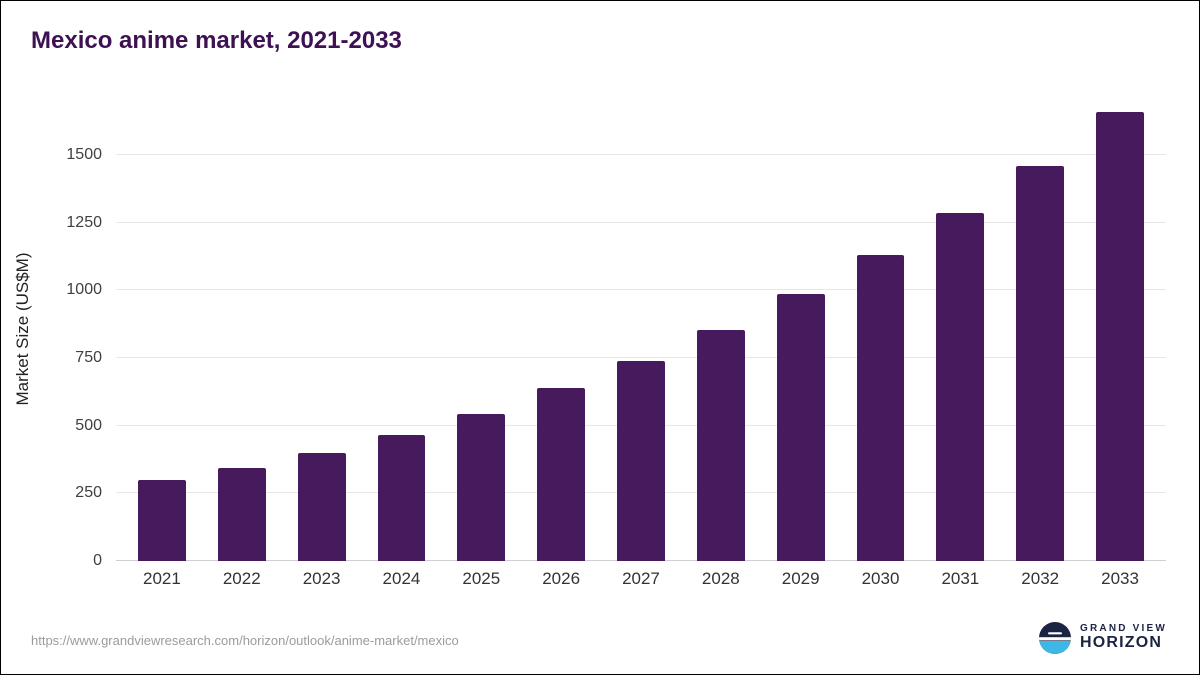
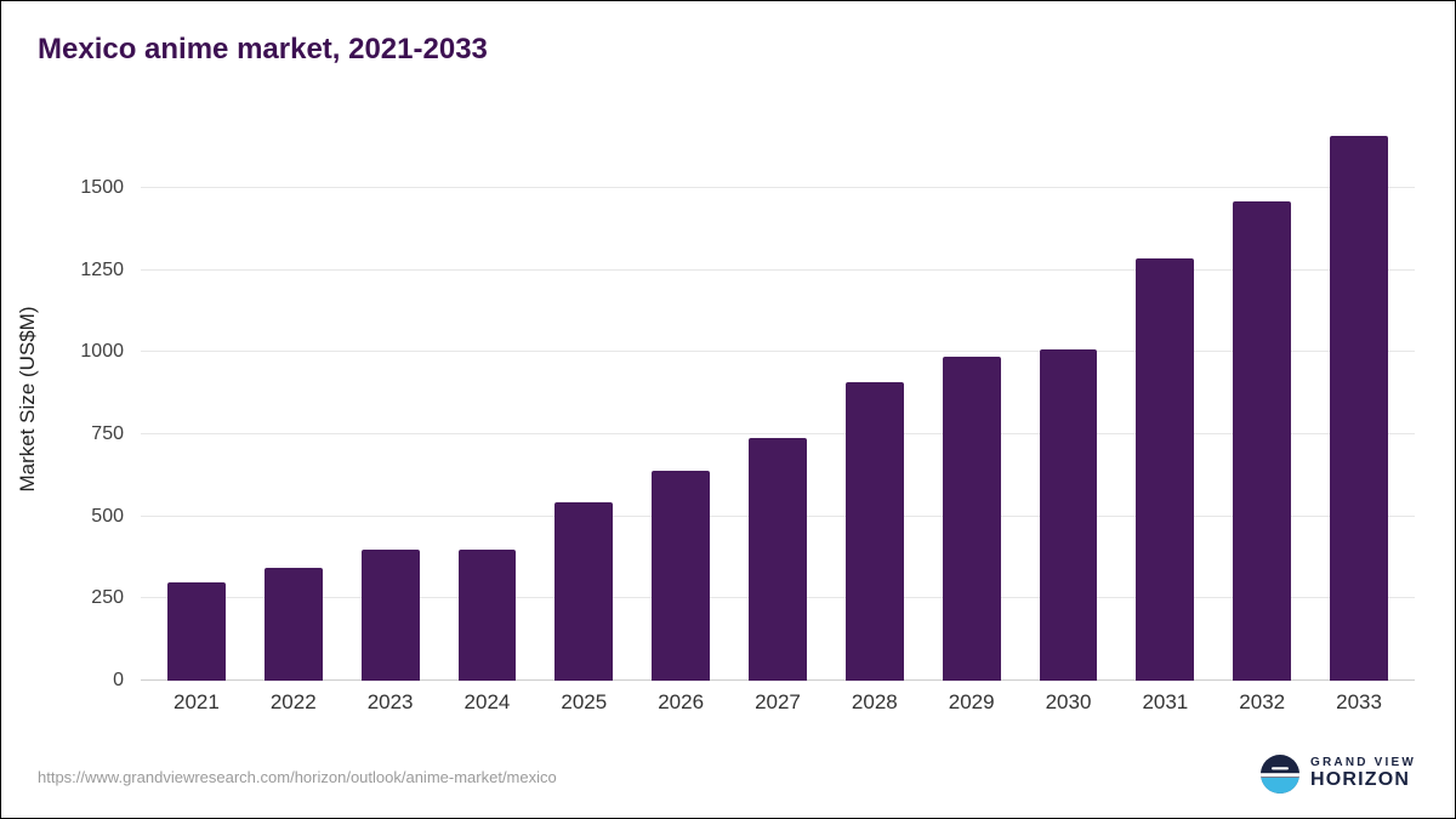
2024: 460 -> 400
2028: 860 -> 910
2030: 1130 -> 1010
